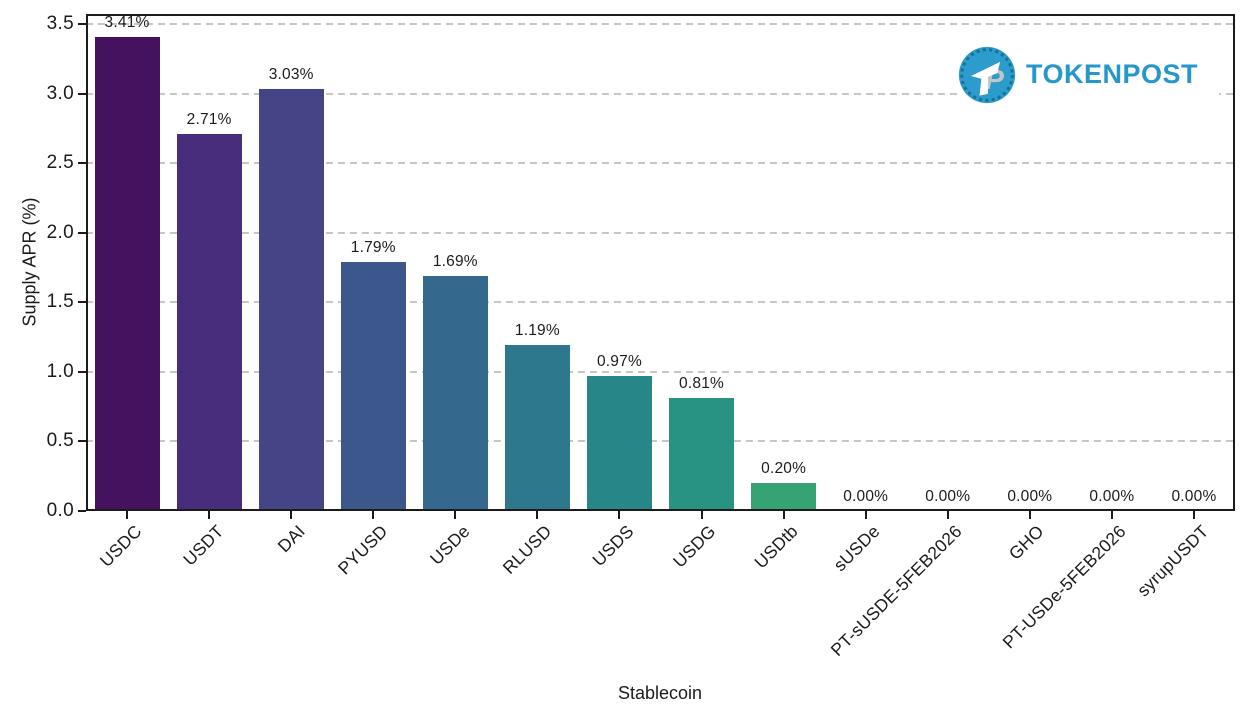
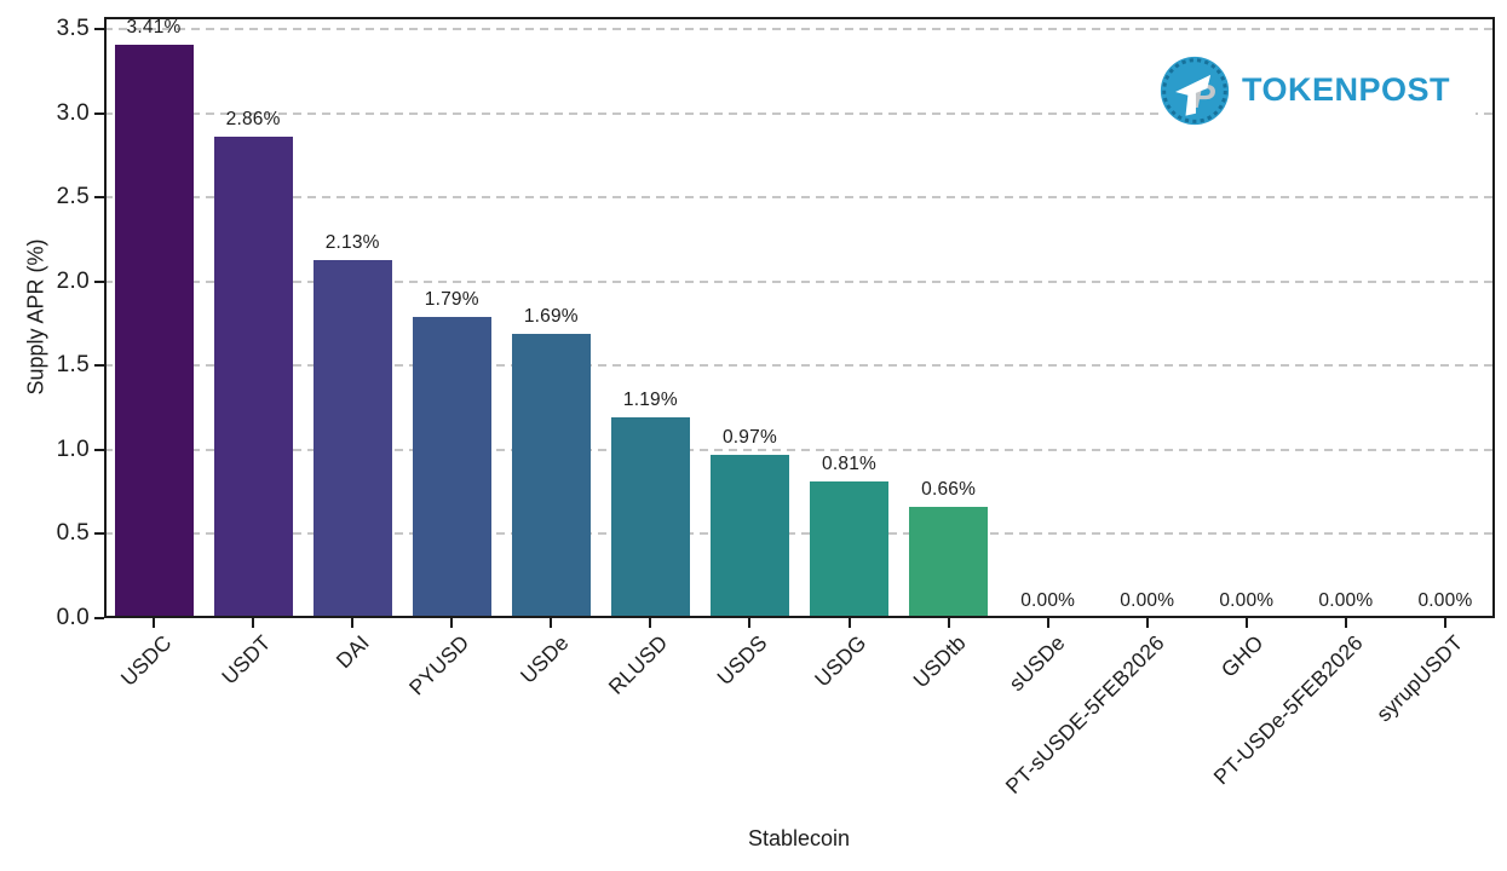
USDT: 2.71% -> 2.86%
DAI: 3.03% -> 2.13%
USDtb: 0.20% -> 0.66%
